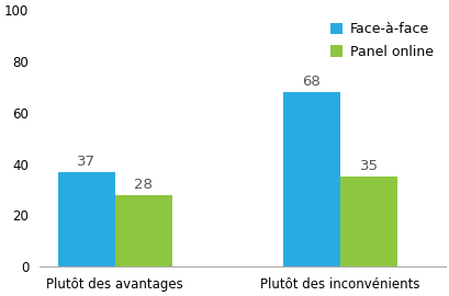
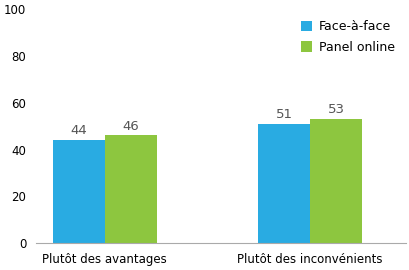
Face-à-face/Plutôt des avantages: 37 -> 44
Panel online/Plutôt des avantages: 28 -> 46
Face-à-face/Plutôt des inconvénients: 68 -> 51
Panel online/Plutôt des inconvénients: 35 -> 53
